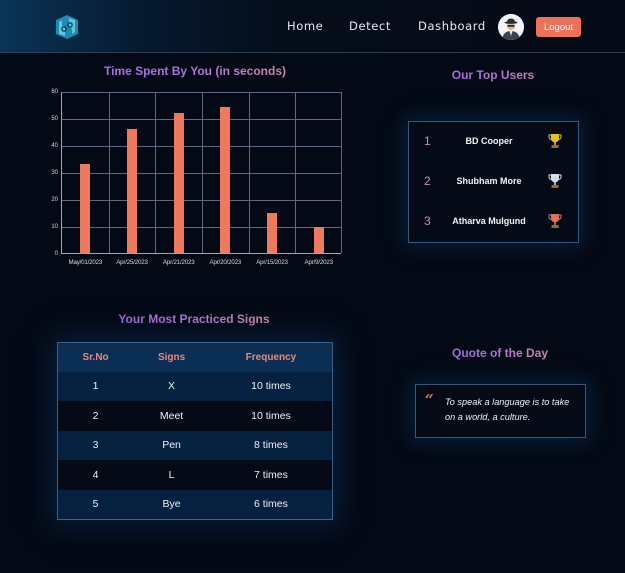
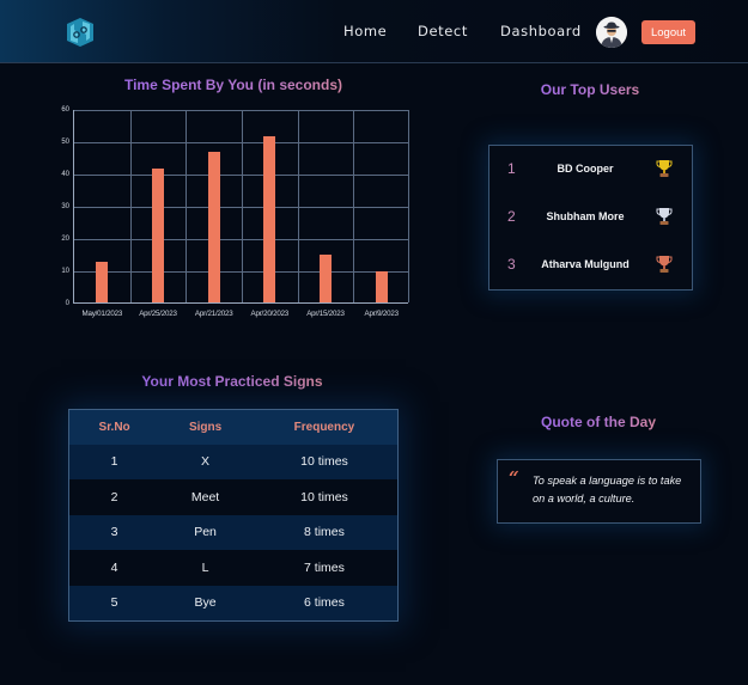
May/01/2023: 33 -> 12
Apr/25/2023: 46 -> 42
Apr/21/2023: 52 -> 46
Apr/20/2023: 54 -> 52
